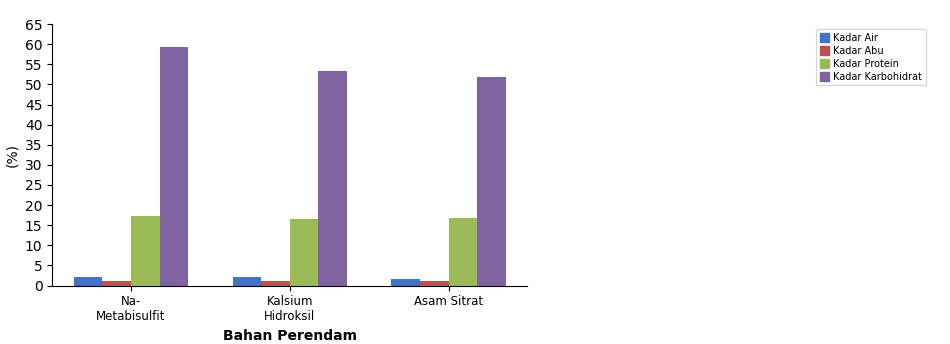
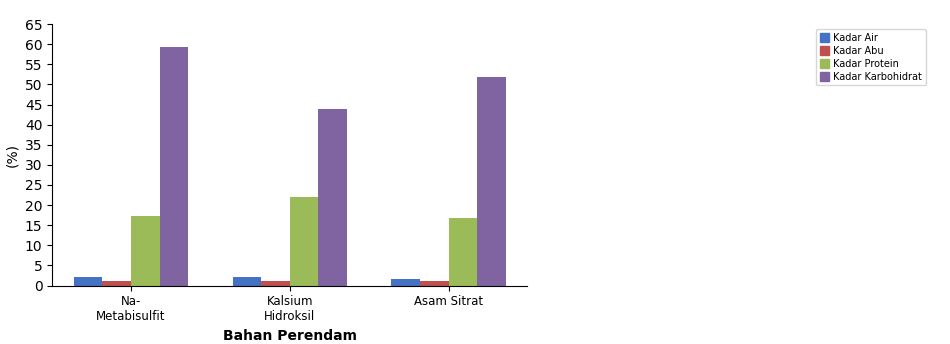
Kadar Protein/Kalsium Hidroksil: 16.5 -> 22.0
Kadar Karbohidrat/Kalsium Hidroksil: 53.3 -> 44.0
